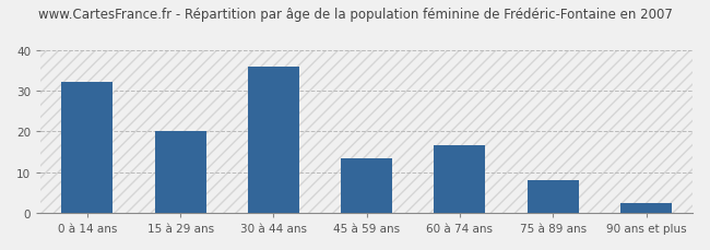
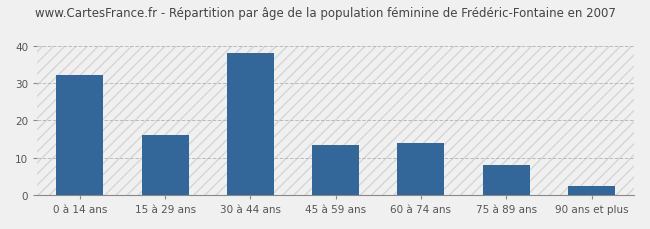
15 à 29 ans: 20.0 -> 16.0
30 à 44 ans: 36.0 -> 38.0
60 à 74 ans: 16.5 -> 14.0
